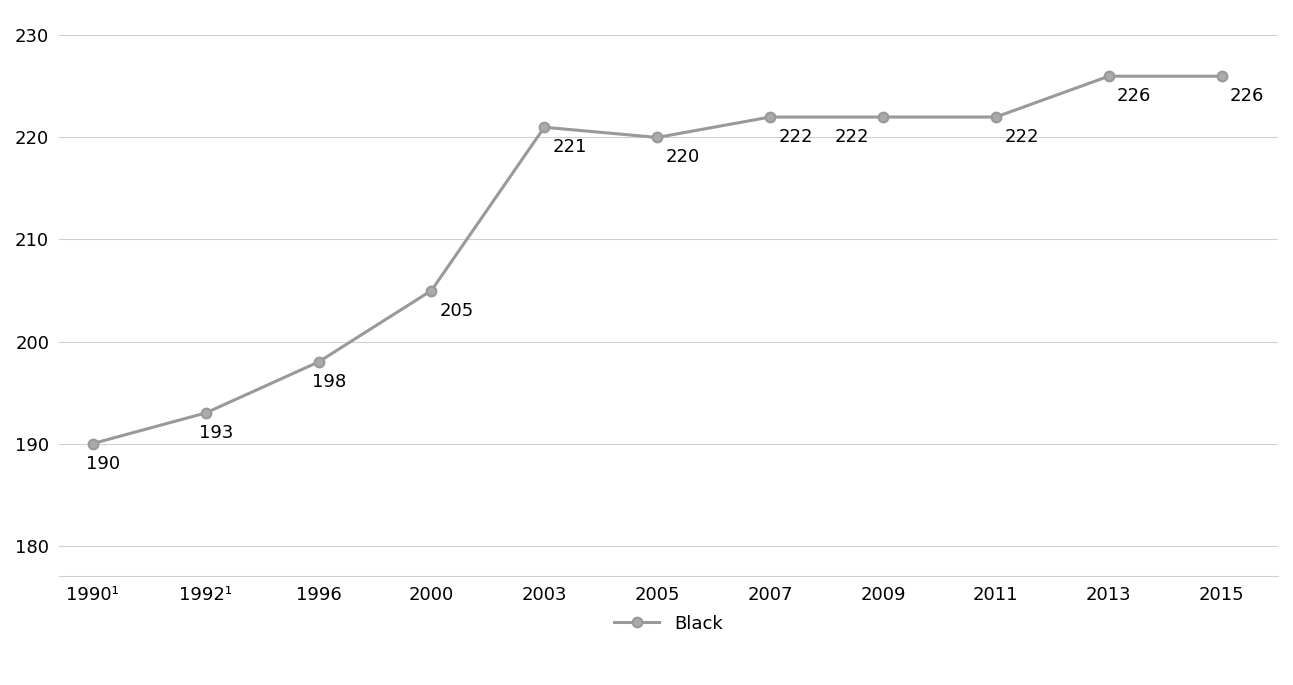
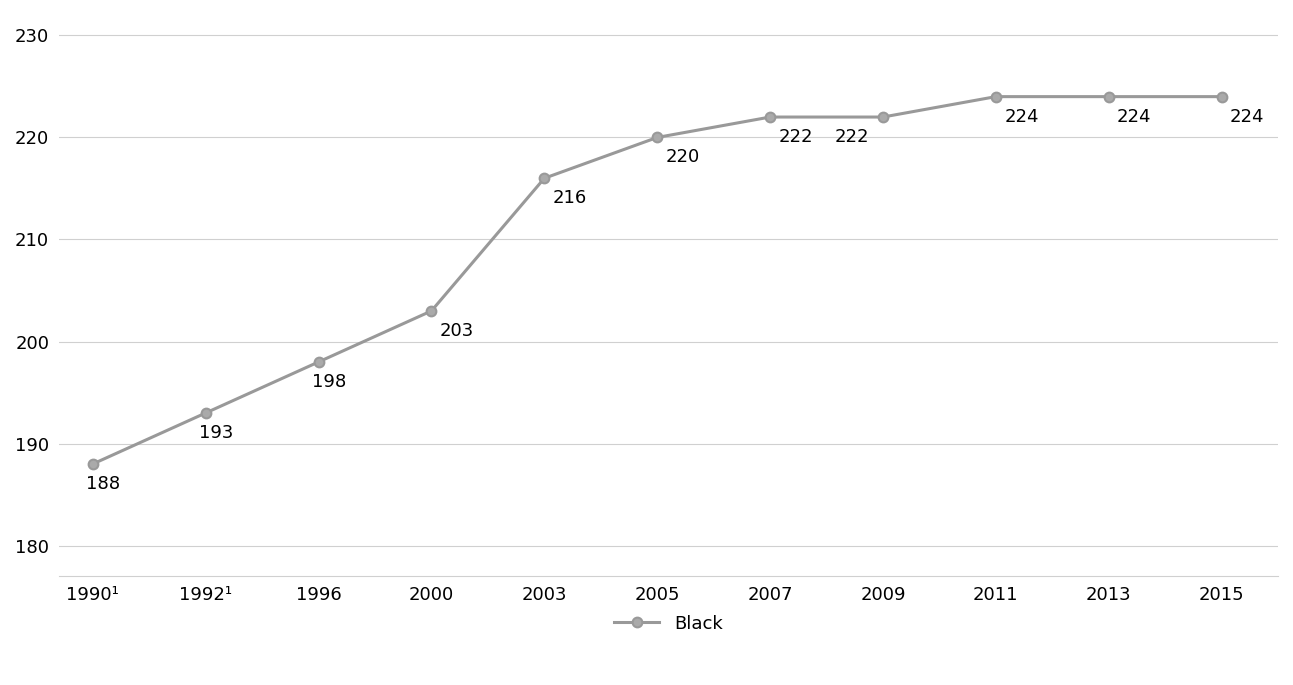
1990¹: 190 -> 188
2000: 205 -> 203
2003: 221 -> 216
2011: 222 -> 224
2013: 226 -> 224
2015: 226 -> 224
